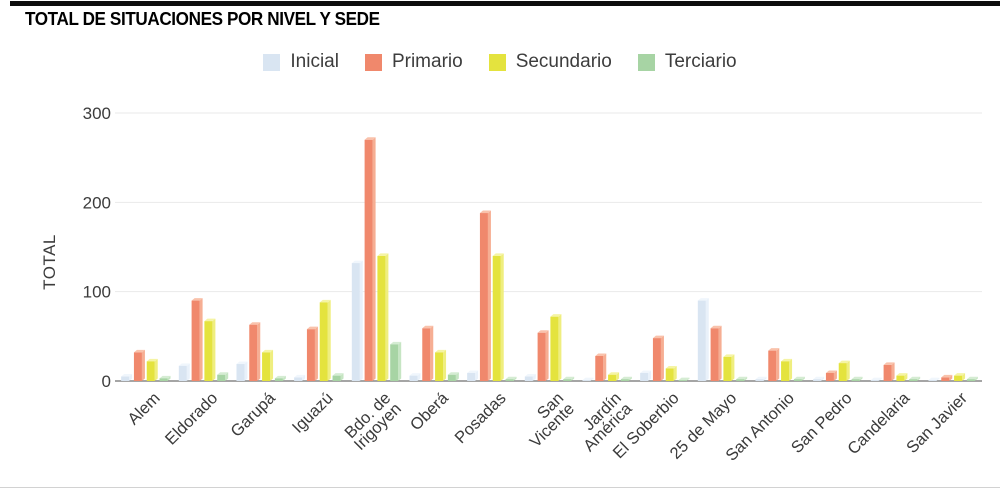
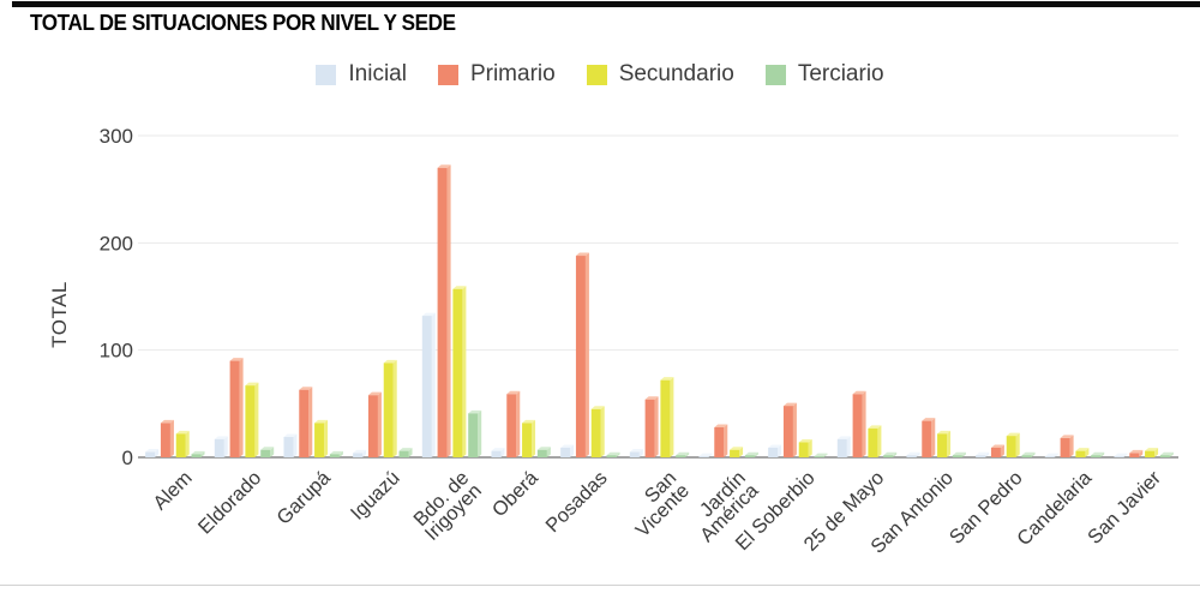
Secundario/Bdo. de Irigoyen: 140 -> 160
Secundario/Posadas: 140 -> 40
Inicial/25 de Mayo: 90 -> 20
